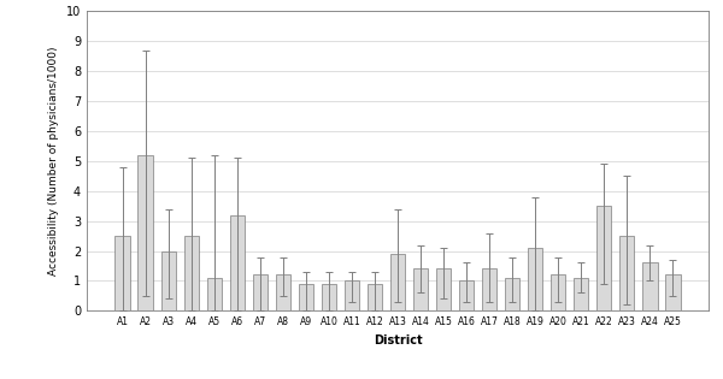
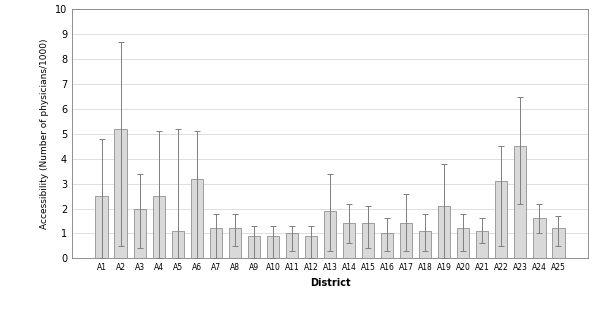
A22: 3.5 -> 3.1
A23: 2.5 -> 4.5
